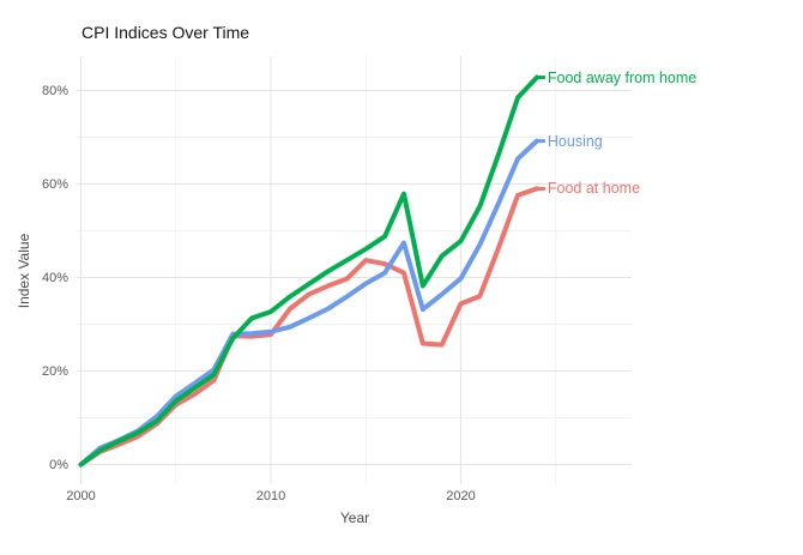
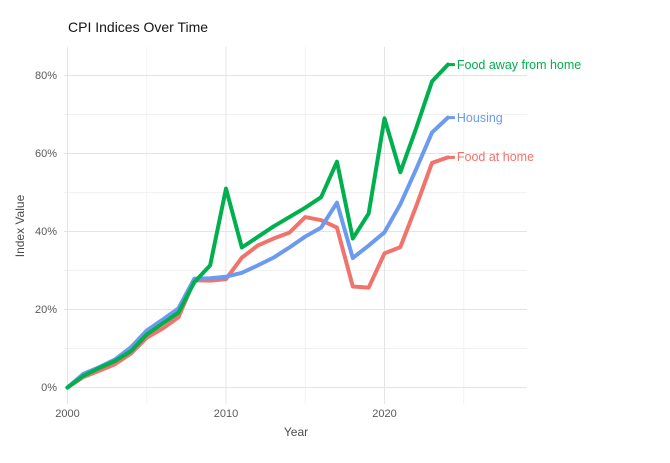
Food away from home/2010: 33% -> 51%
Food away from home/2020: 48% -> 69%
